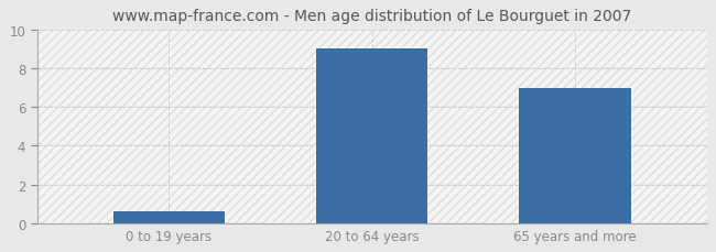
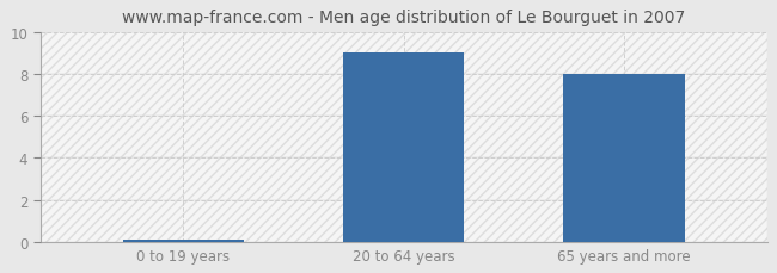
0 to 19 years: 0.6 -> 0.1
65 years and more: 7.0 -> 8.0
